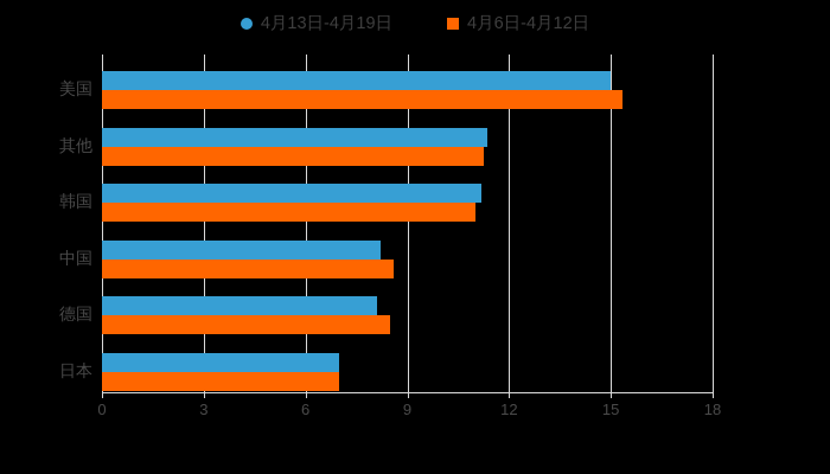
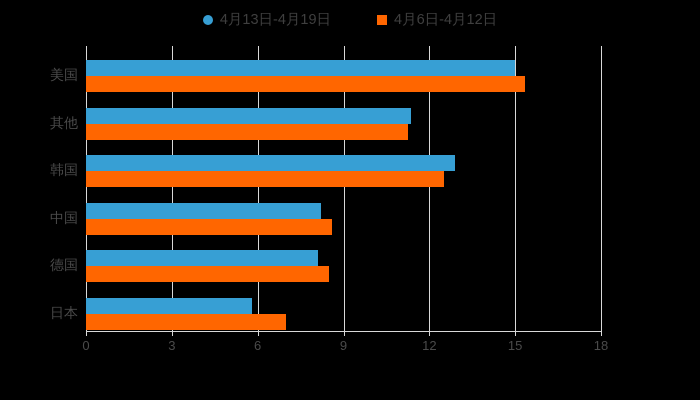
4月13日-4月19日/韩国: 11.2 -> 12.9
4月6日-4月12日/韩国: 11.0 -> 12.5
4月13日-4月19日/日本: 7.0 -> 5.8
